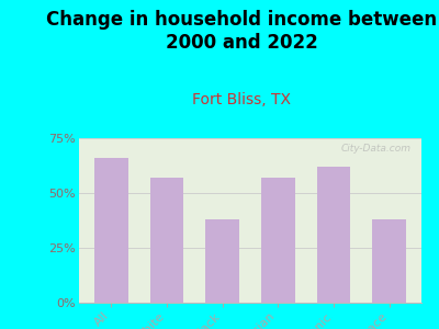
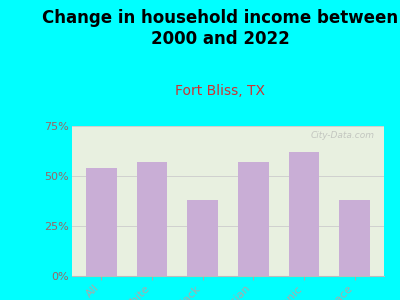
All: 66% -> 54%
